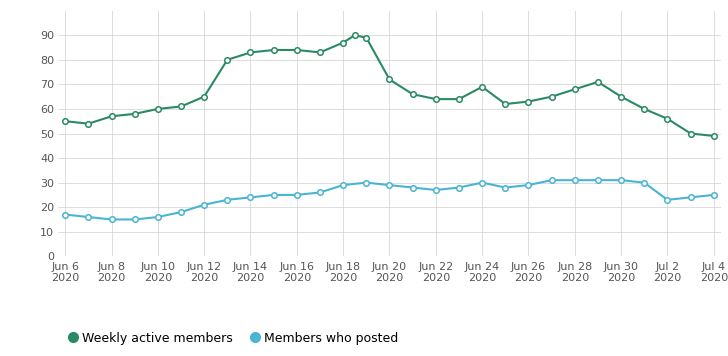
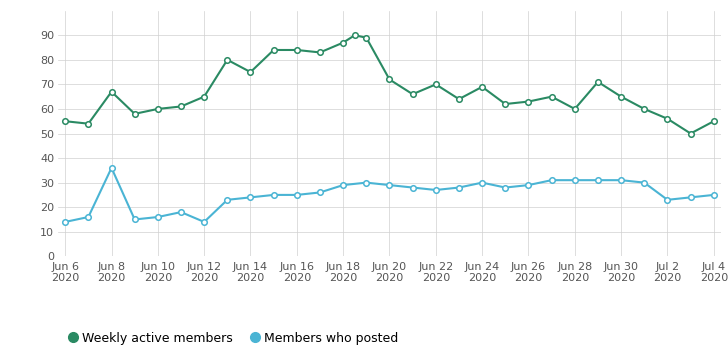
Members who posted/Jun 6 2020: 17 -> 14
Weekly active members/Jun 8 2020: 57 -> 67
Members who posted/Jun 8 2020: 15 -> 36
Members who posted/Jun 12 2020: 21 -> 14
Weekly active members/Jun 14 2020: 83 -> 75
Weekly active members/Jun 22 2020: 64 -> 70
Weekly active members/Jun 28 2020: 68 -> 60
Weekly active members/Jul 4 2020: 49 -> 55
